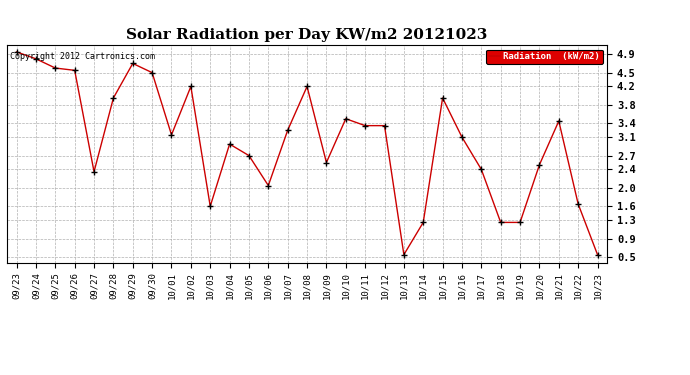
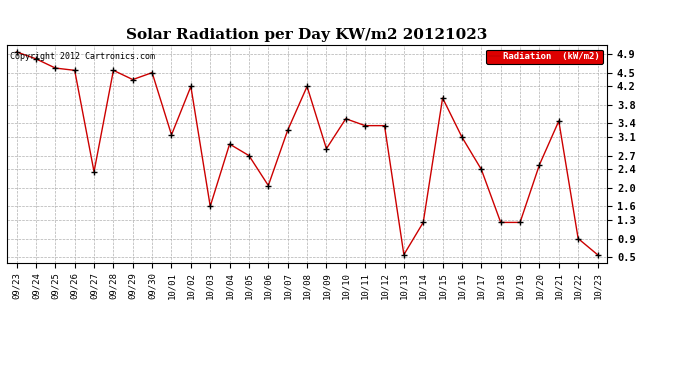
09/28: 3.95 -> 4.55
09/29: 4.70 -> 4.35
10/09: 2.55 -> 2.85
10/22: 1.65 -> 0.90
